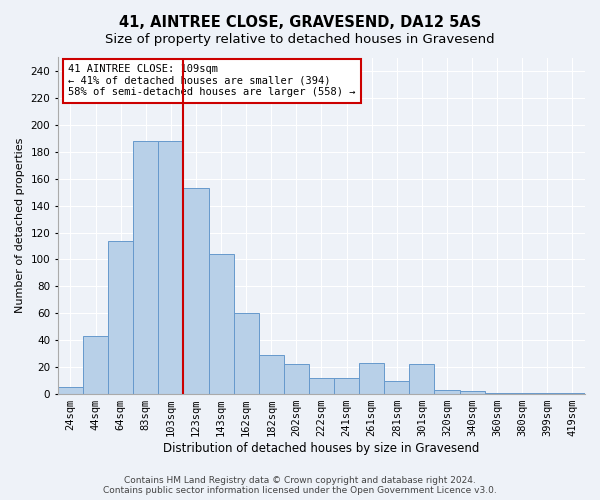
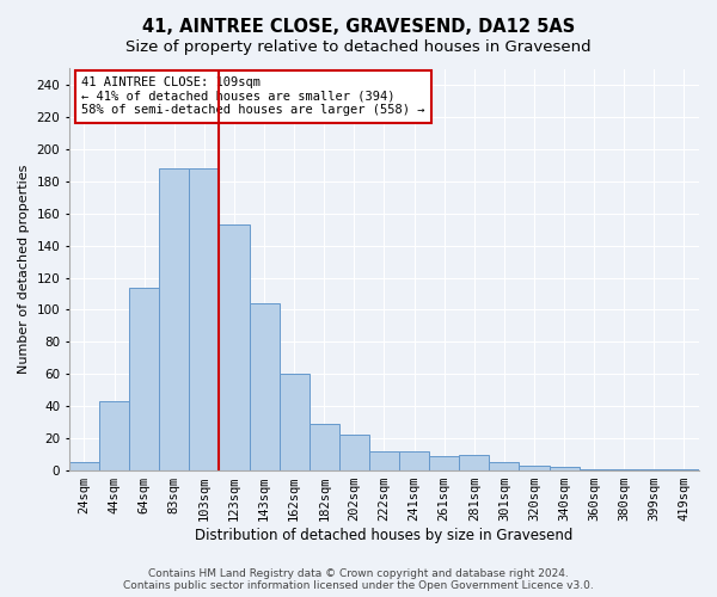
261sqm: 23 -> 9
301sqm: 22 -> 5
